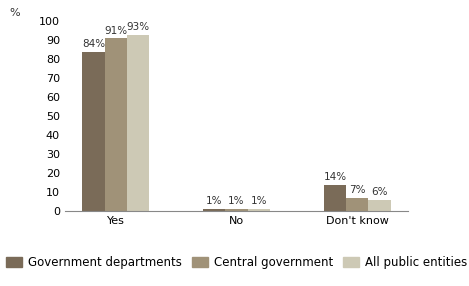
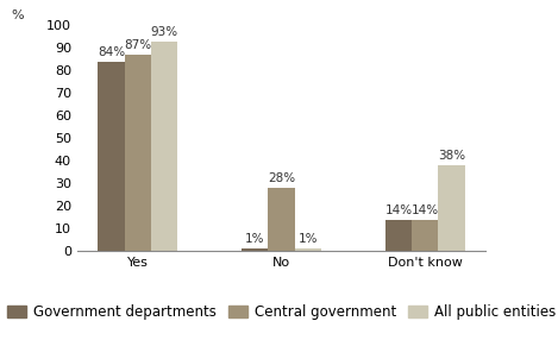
Central government/Yes: 91% -> 87%
Central government/No: 1% -> 28%
Central government/Don't know: 7% -> 14%
All public entities/Don't know: 6% -> 38%
